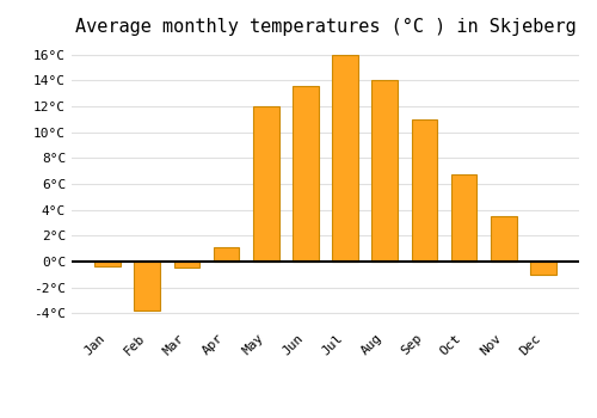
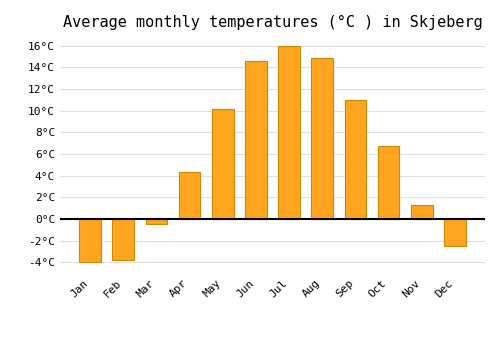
Jan: -0.4°C -> -4.0°C
Apr: 1.1°C -> 4.3°C
May: 12.0°C -> 10.2°C
Jun: 13.6°C -> 14.6°C
Aug: 14.0°C -> 14.9°C
Nov: 3.5°C -> 1.3°C
Dec: -1.0°C -> -2.5°C
